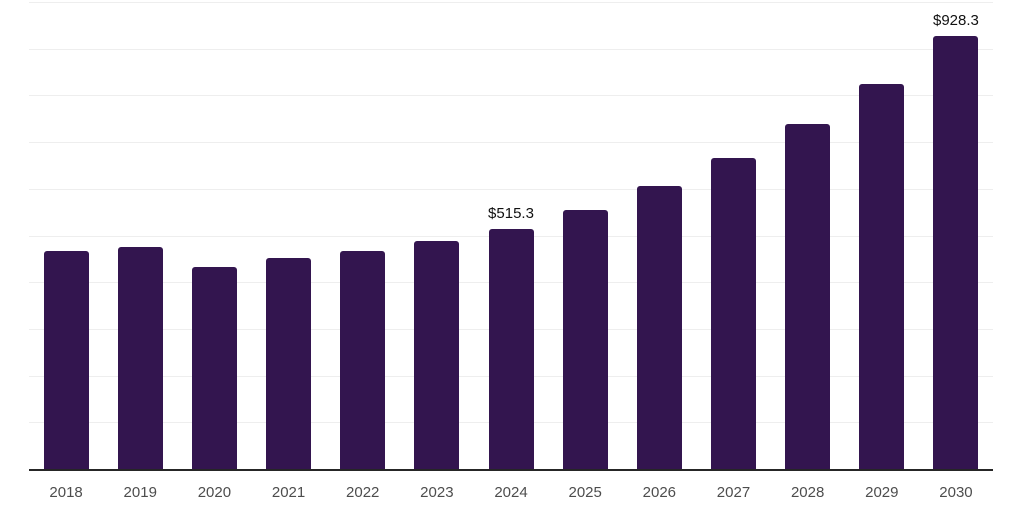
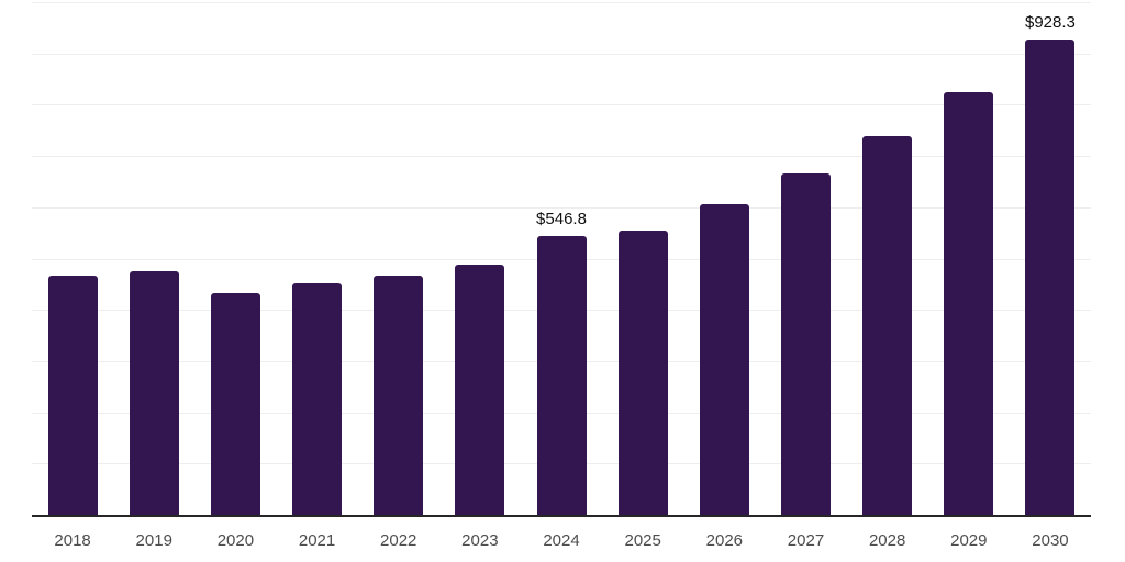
2024: $515.3 -> $546.8
